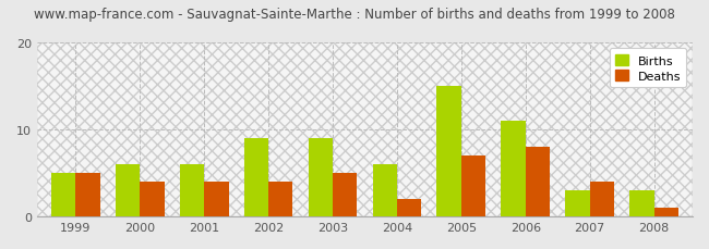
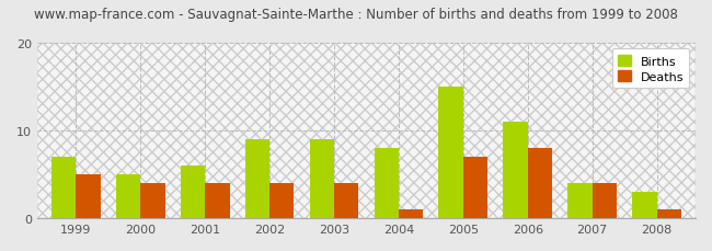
Births/1999: 5 -> 7
Births/2000: 6 -> 5
Deaths/2003: 5 -> 4
Births/2004: 6 -> 8
Deaths/2004: 2 -> 1
Births/2007: 3 -> 4
